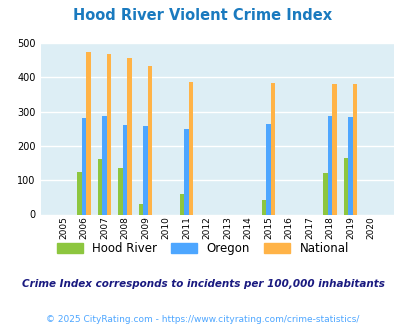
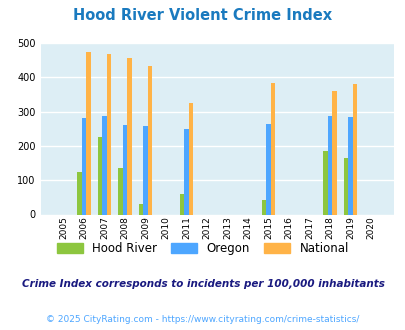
Hood River/2007: 163 -> 225
National/2011: 387 -> 325
Hood River/2018: 120 -> 185
National/2018: 381 -> 360
